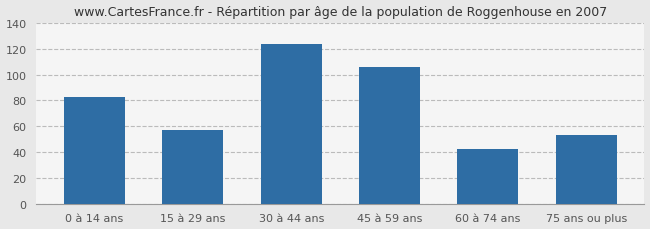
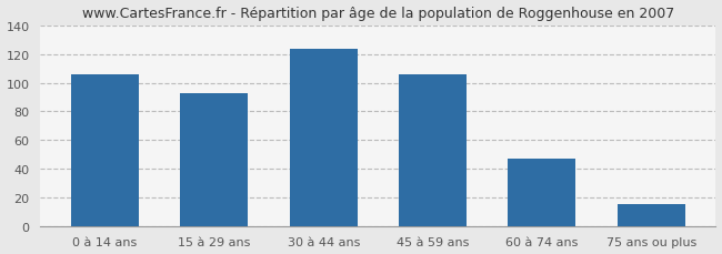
0 à 14 ans: 83 -> 106
15 à 29 ans: 57 -> 93
60 à 74 ans: 42 -> 47
75 ans ou plus: 53 -> 15
